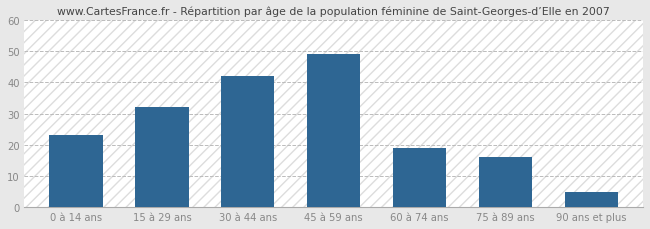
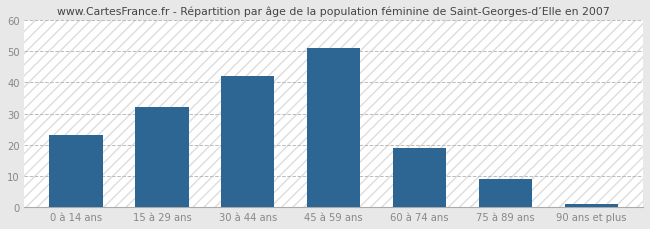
45 à 59 ans: 49 -> 51
75 à 89 ans: 16 -> 9
90 ans et plus: 5 -> 1
